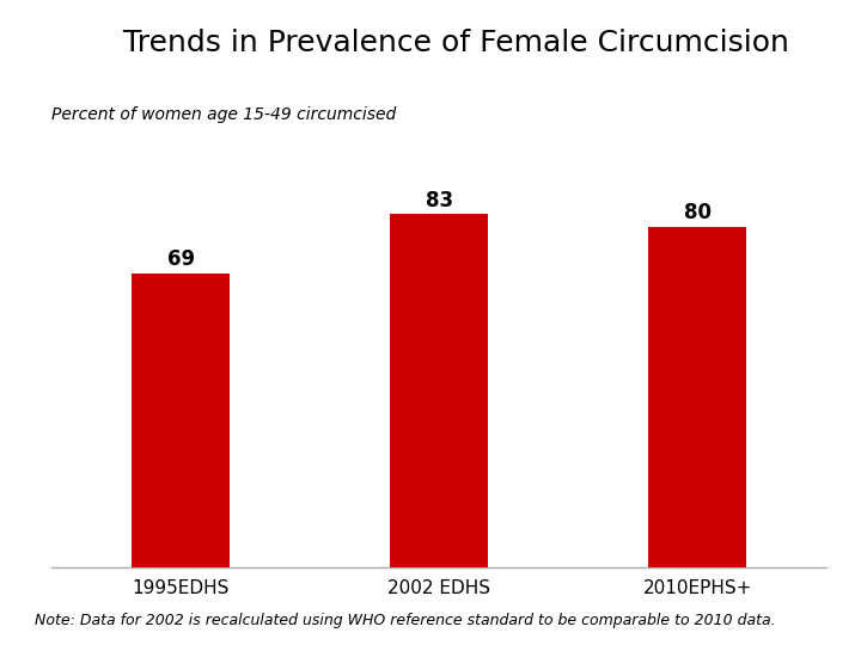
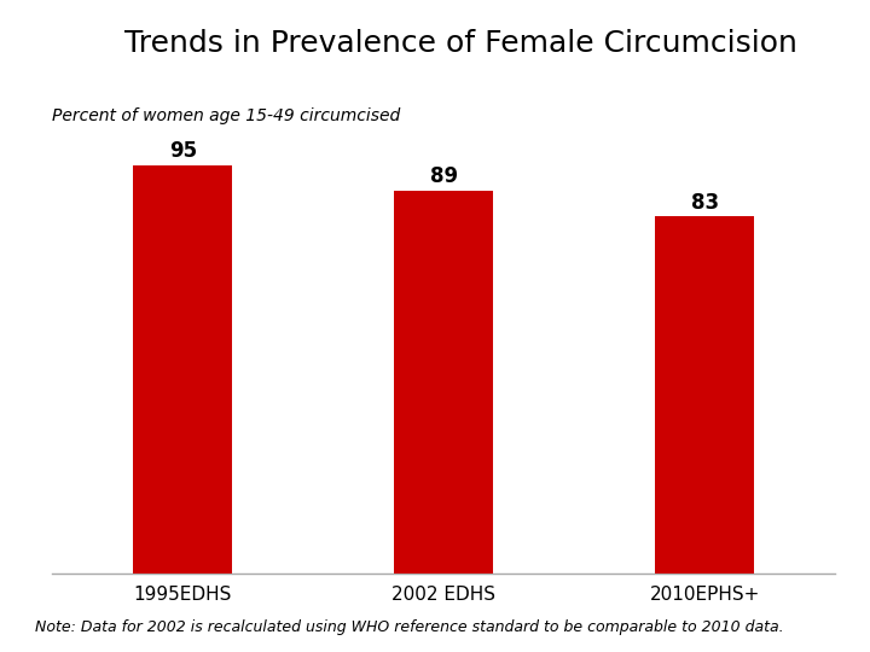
1995EDHS: 69 -> 95
2002 EDHS: 83 -> 89
2010EPHS+: 80 -> 83
